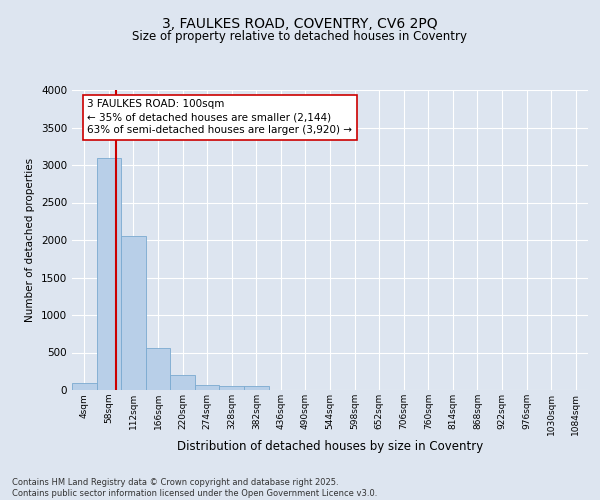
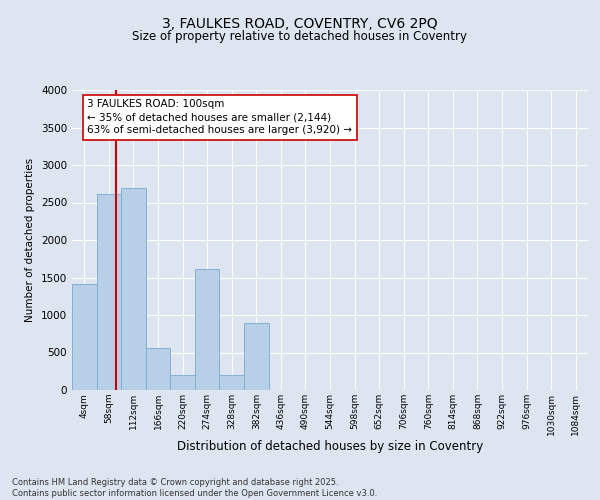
4sqm: 100 -> 1420
58sqm: 3100 -> 2620
112sqm: 2050 -> 2700
274sqm: 60 -> 1620
328sqm: 60 -> 200
382sqm: 60 -> 900
